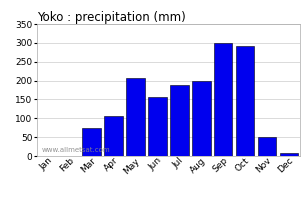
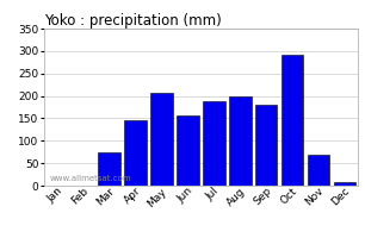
Apr: 107 -> 145
Sep: 300 -> 180
Nov: 50 -> 70
